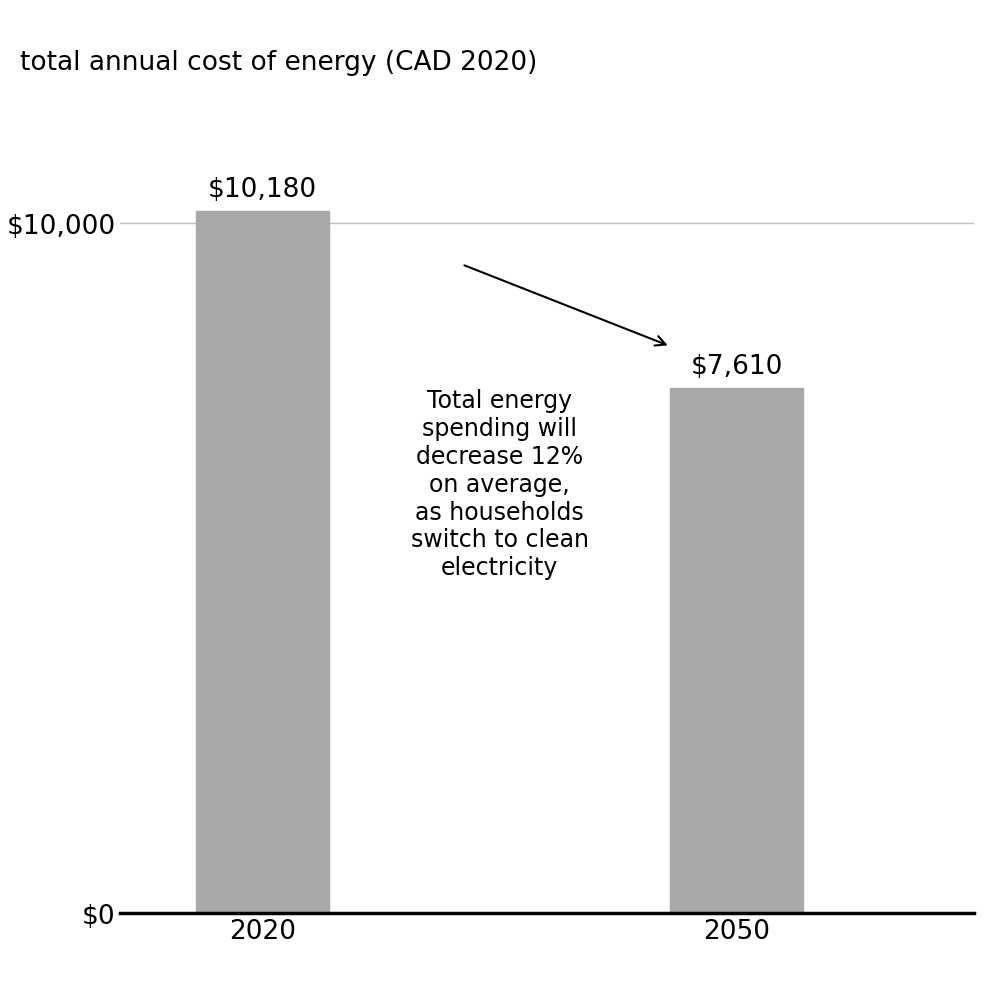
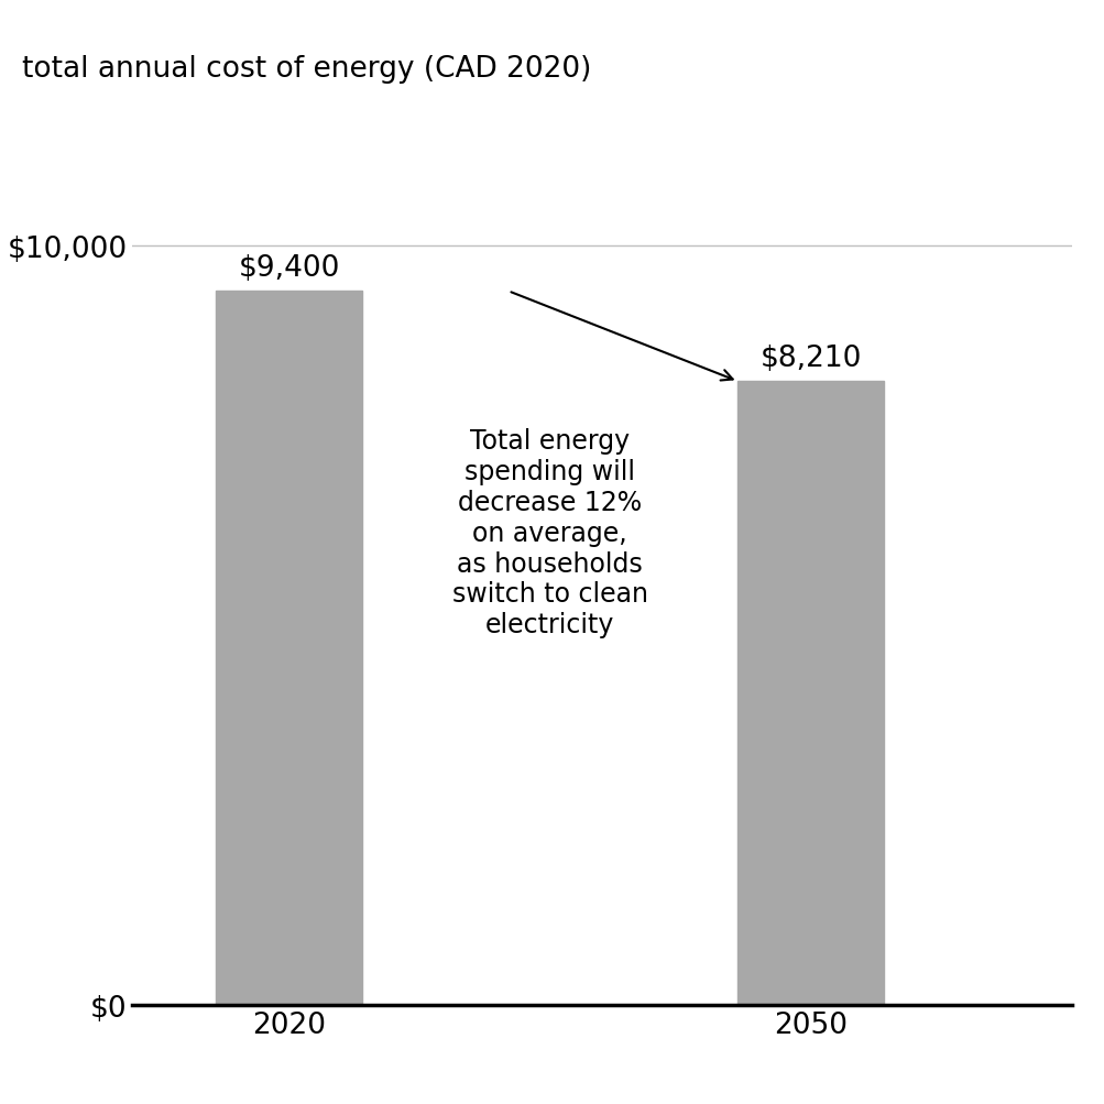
2020: $10,180 -> $9,400
2050: $7,610 -> $8,210
